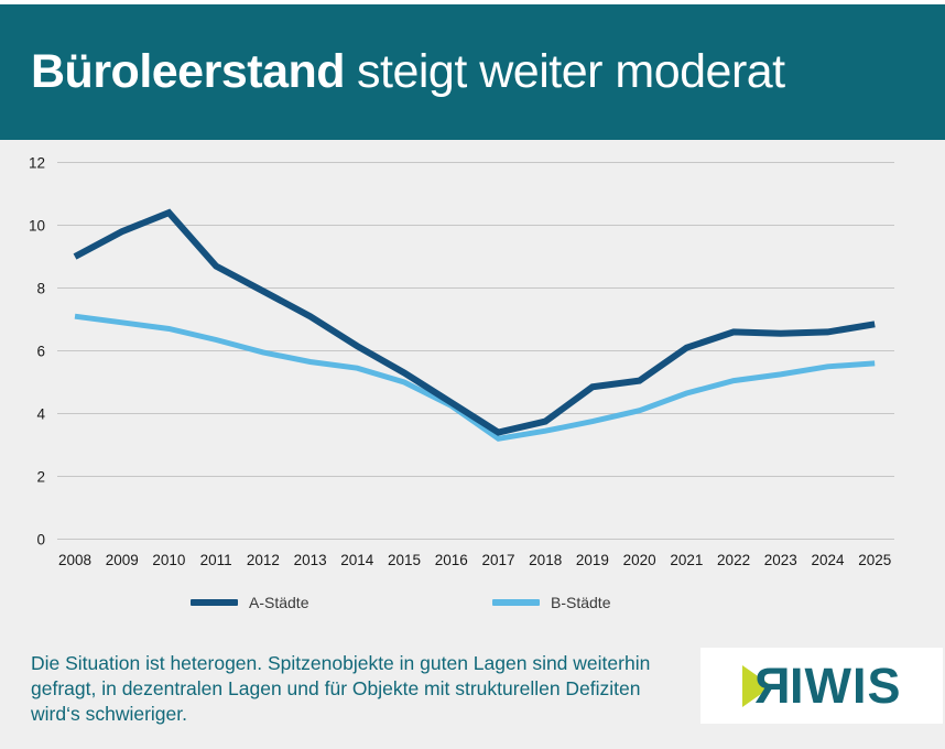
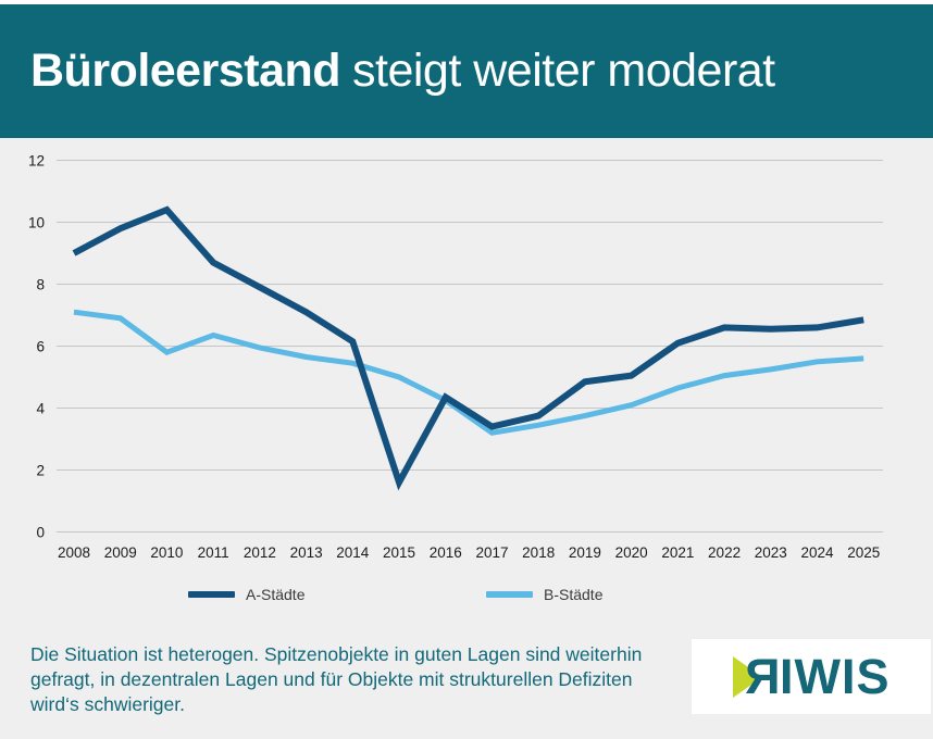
B-Städte/2010: 6.7 -> 5.8
A-Städte/2015: 5.3 -> 1.6
